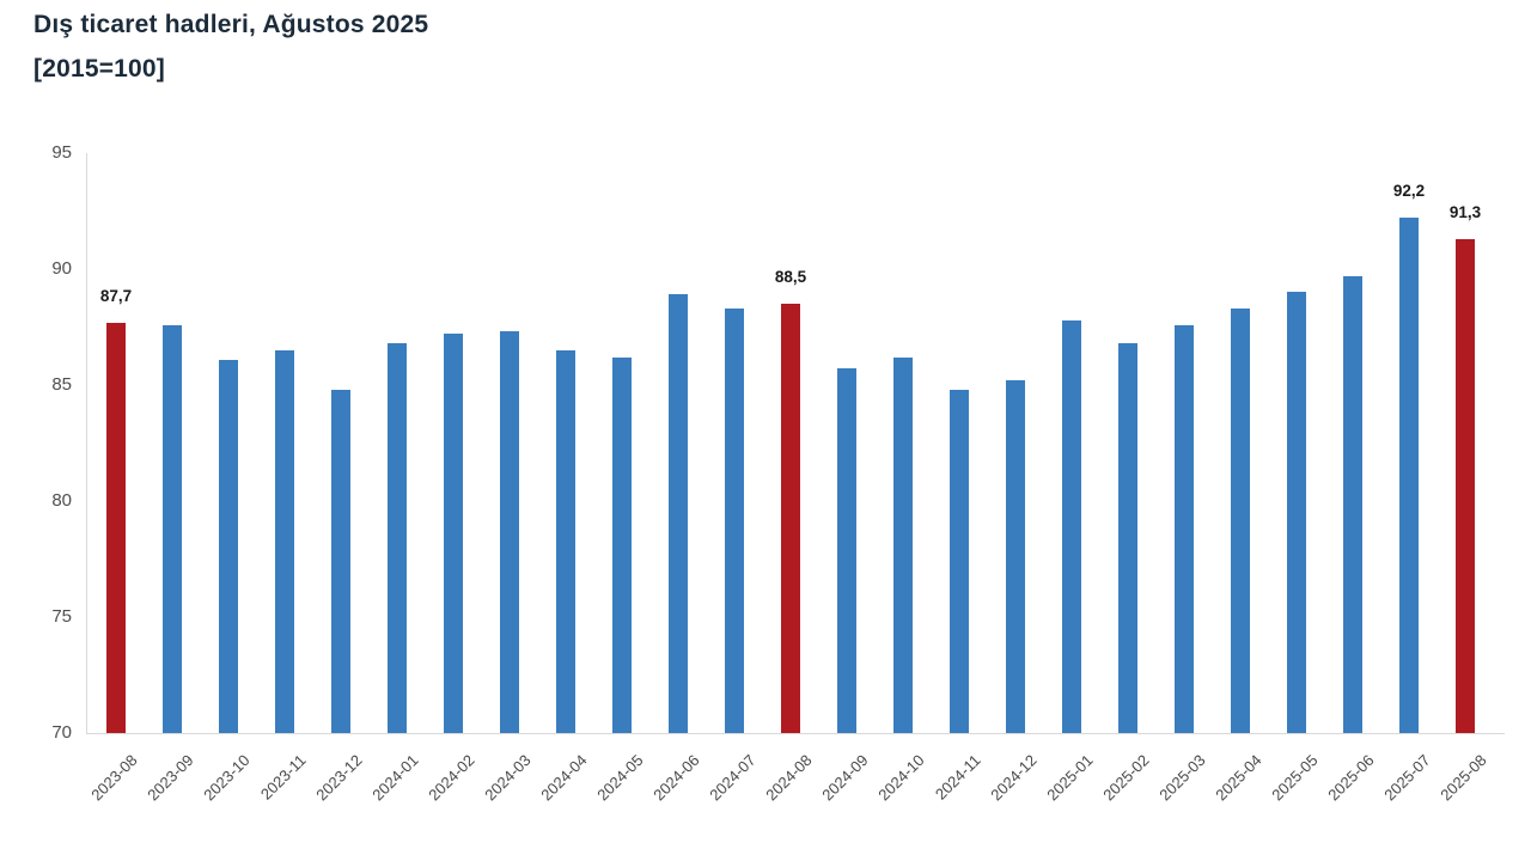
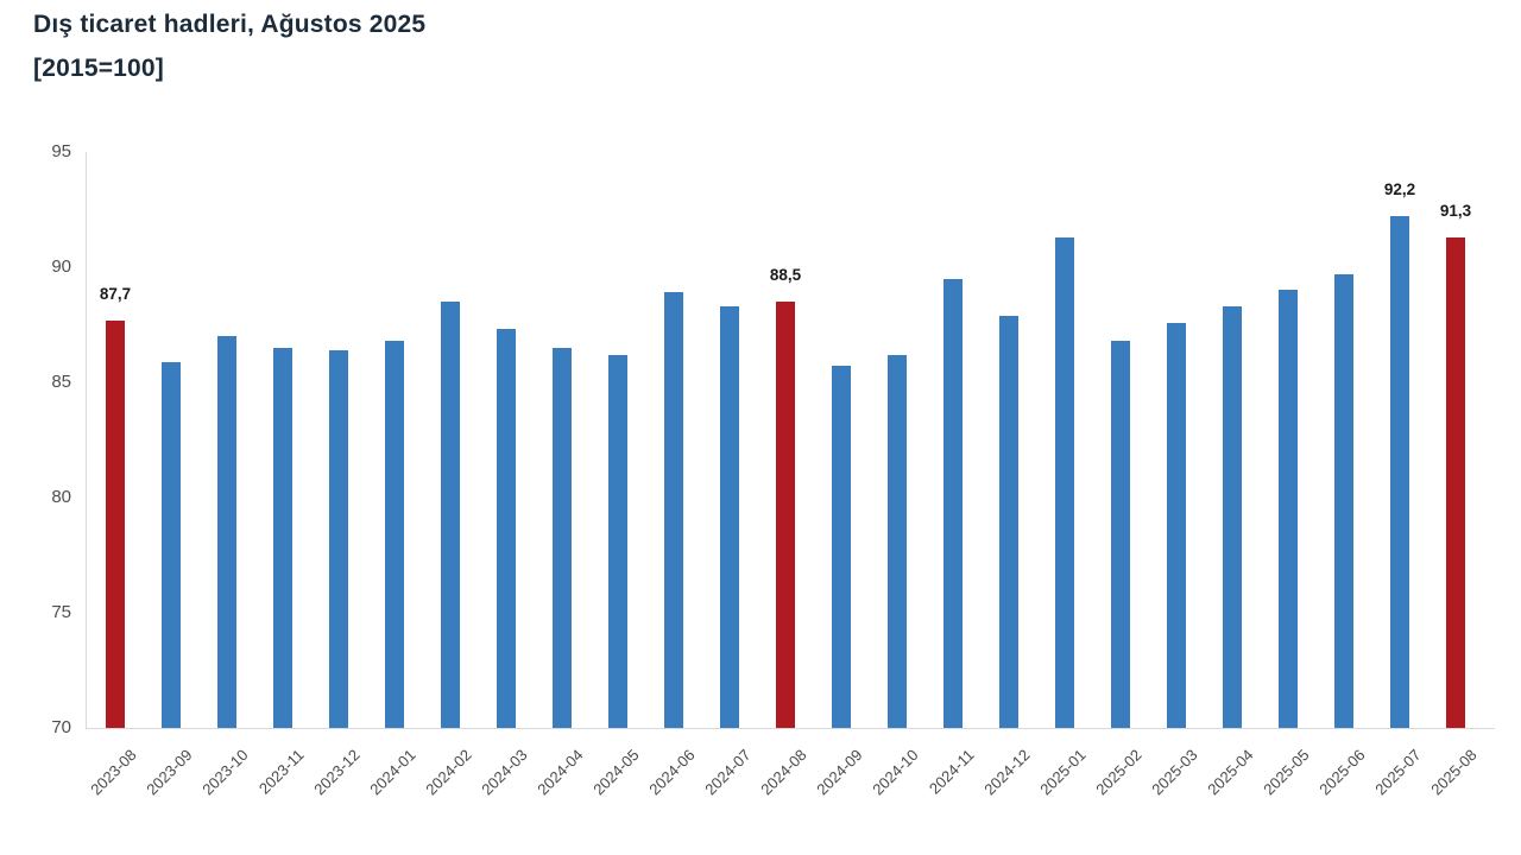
2023-09: 87.6 -> 85.9
2023-10: 86.1 -> 87.0
2023-12: 84.8 -> 86.4
2024-02: 87.2 -> 88.5
2024-11: 84.8 -> 89.5
2024-12: 85.2 -> 87.9
2025-01: 87.8 -> 91.3
